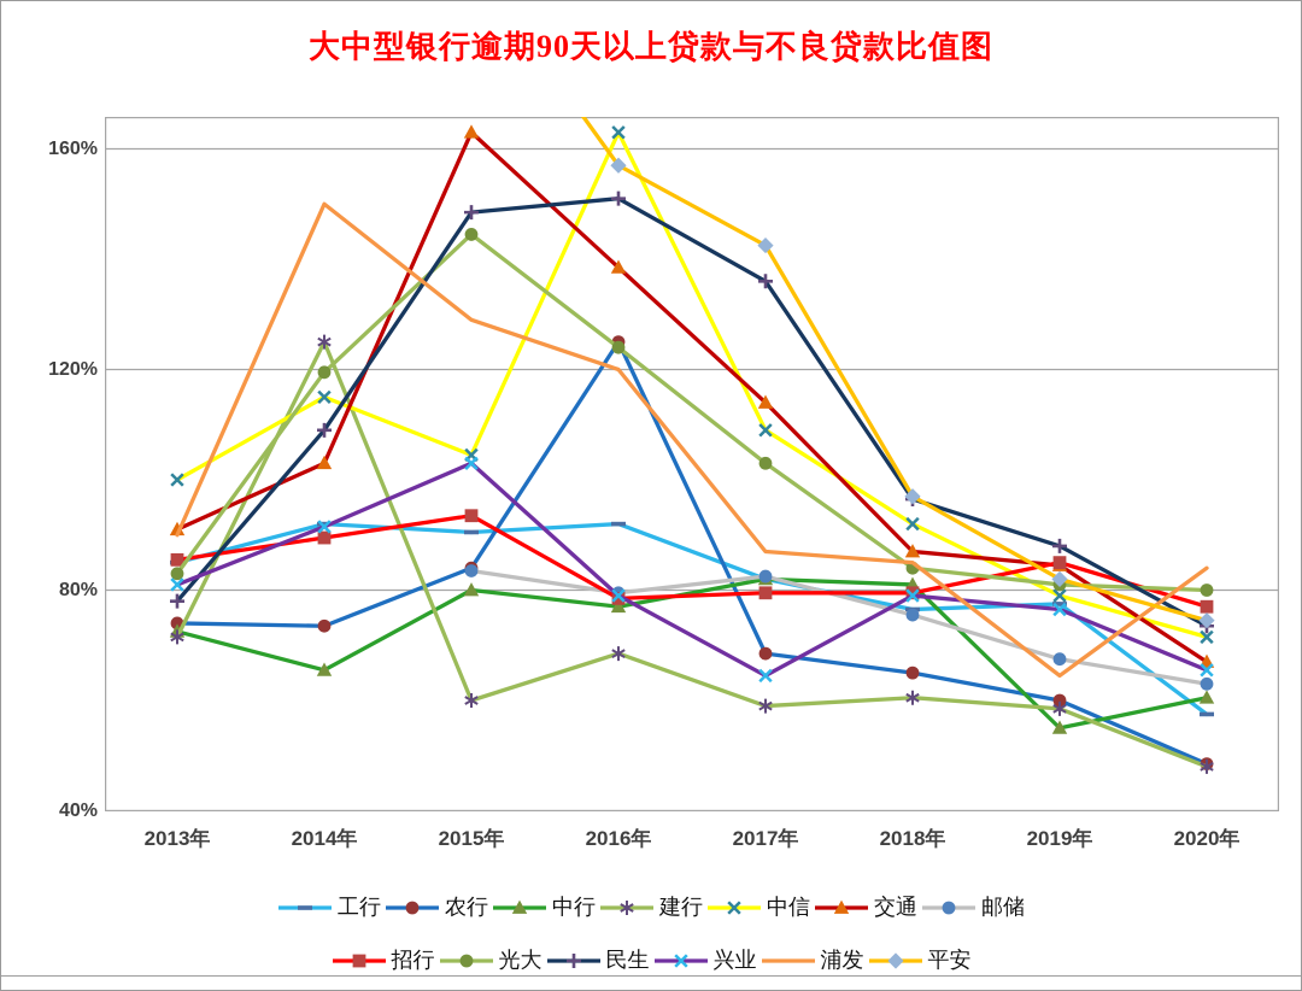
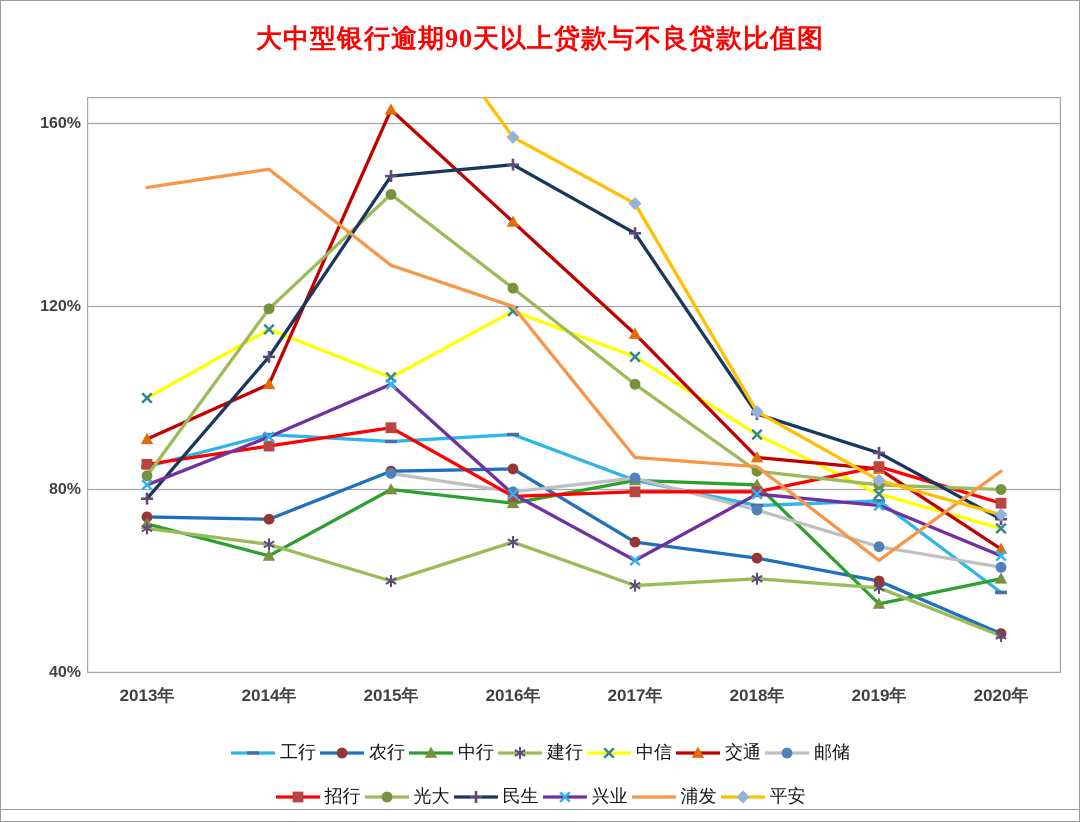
浦发/2013年: 90% -> 146%
建行/2014年: 125% -> 68%
农行/2016年: 125% -> 84%
中信/2016年: 163% -> 119%
